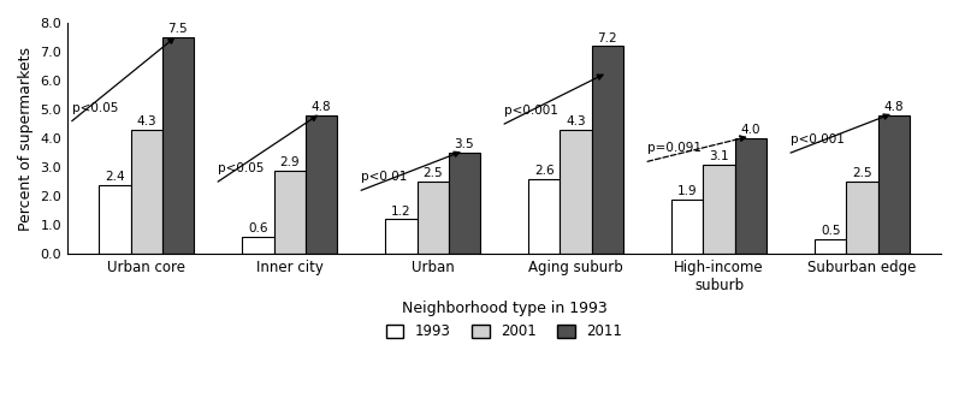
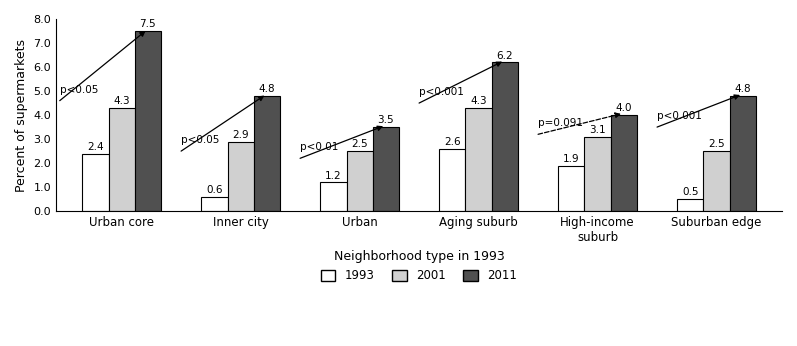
2011/Aging suburb: 7.2 -> 6.2
